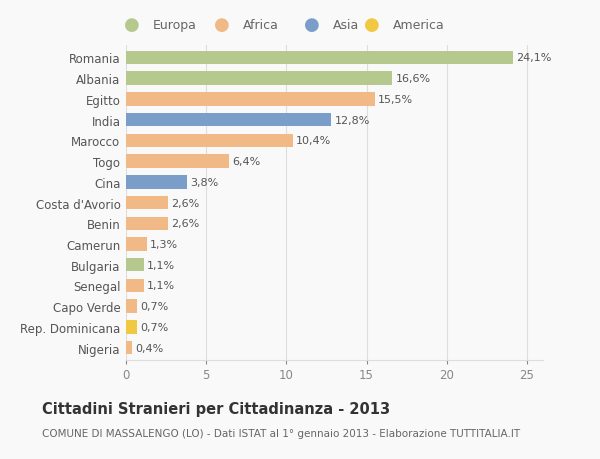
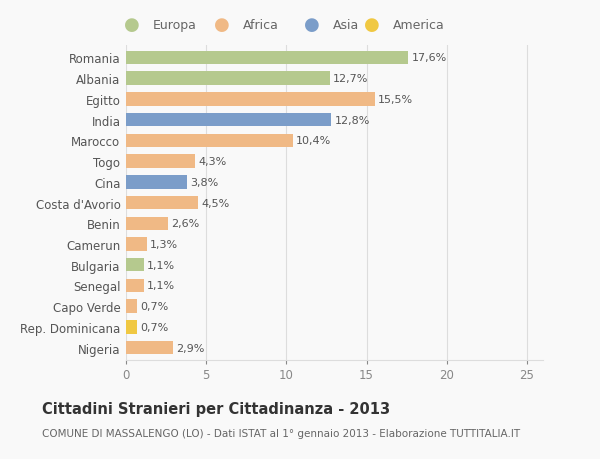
Romania: 24,1% -> 17,6%
Albania: 16,6% -> 12,7%
Togo: 6,4% -> 4,3%
Costa d'Avorio: 2,6% -> 4,5%
Nigeria: 0,4% -> 2,9%
